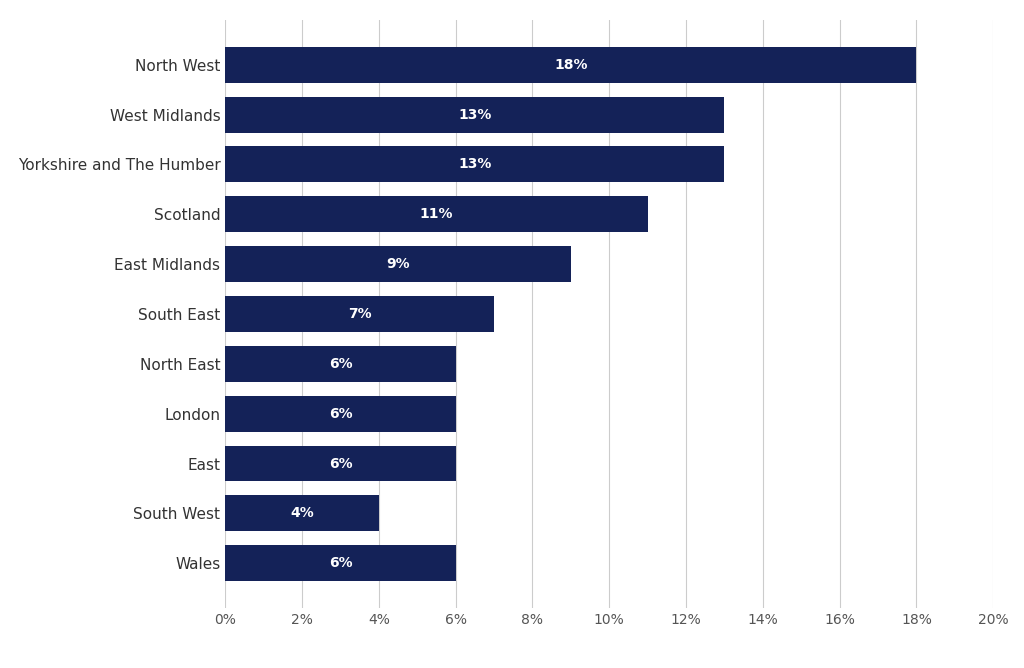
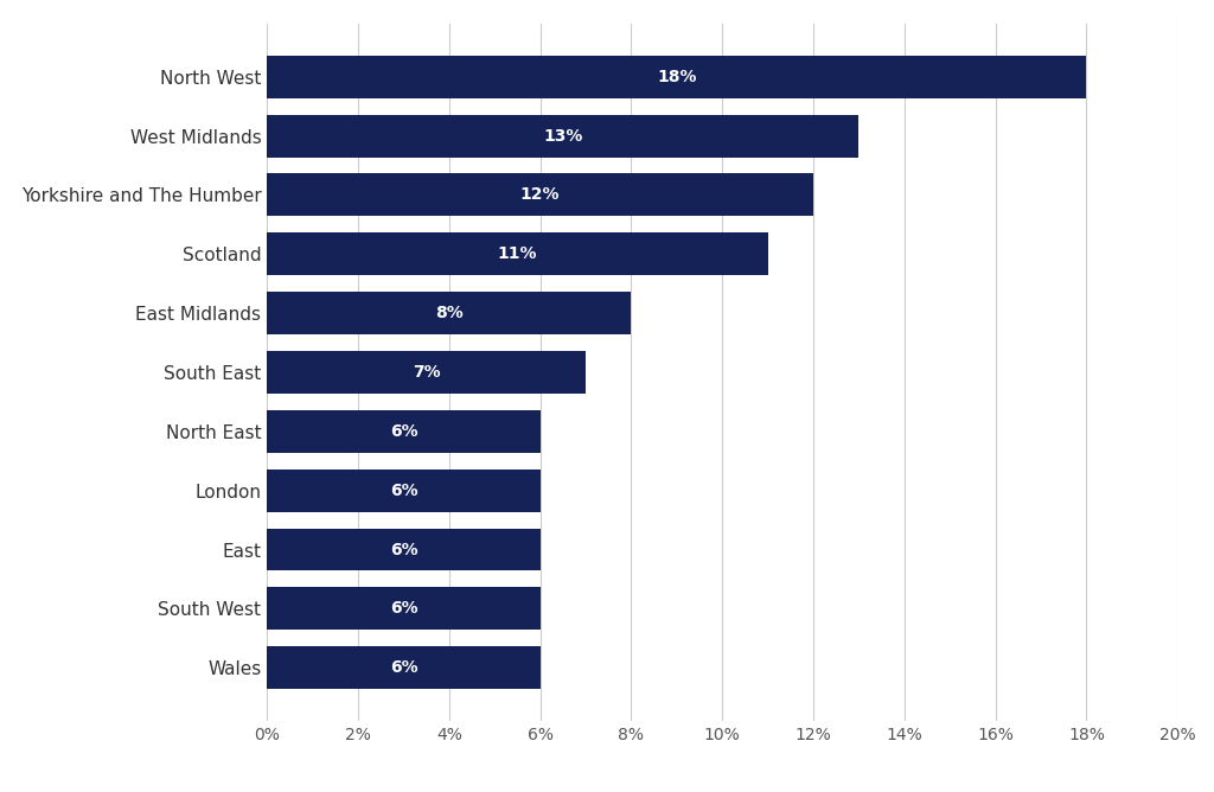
Yorkshire and The Humber: 13% -> 12%
East Midlands: 9% -> 8%
South West: 4% -> 6%
